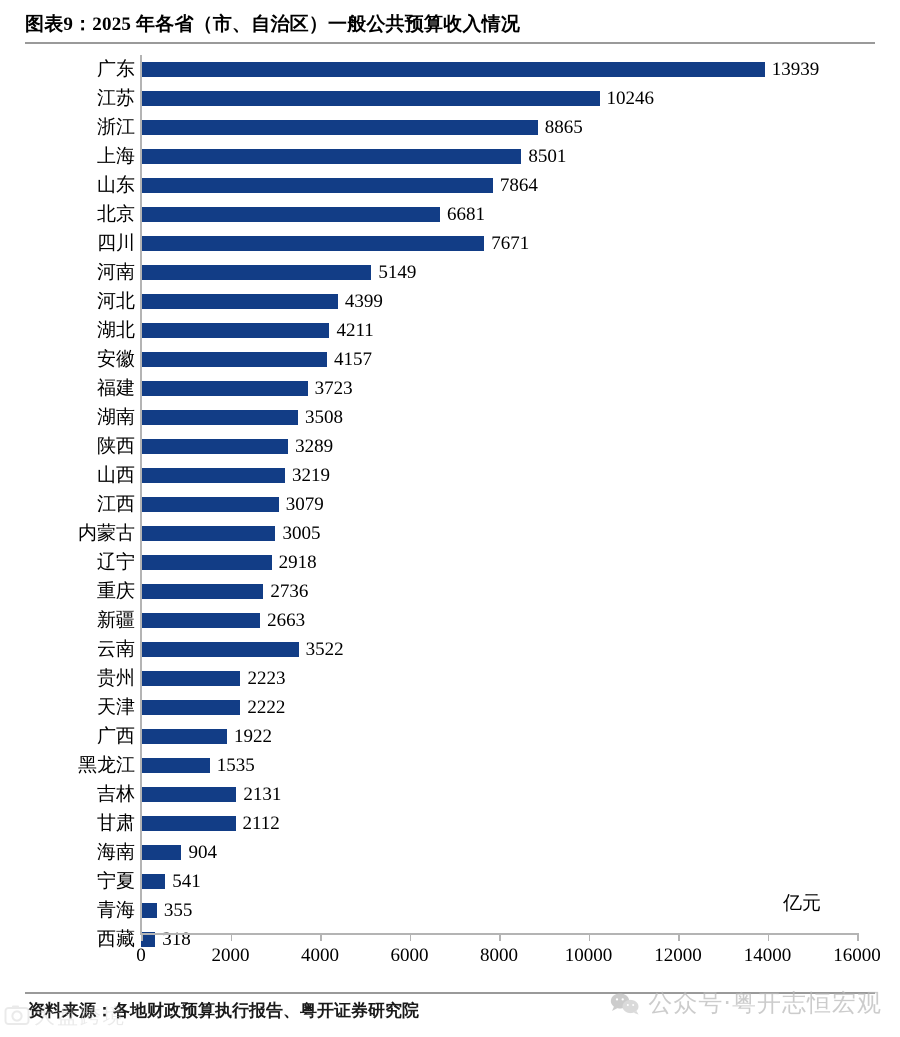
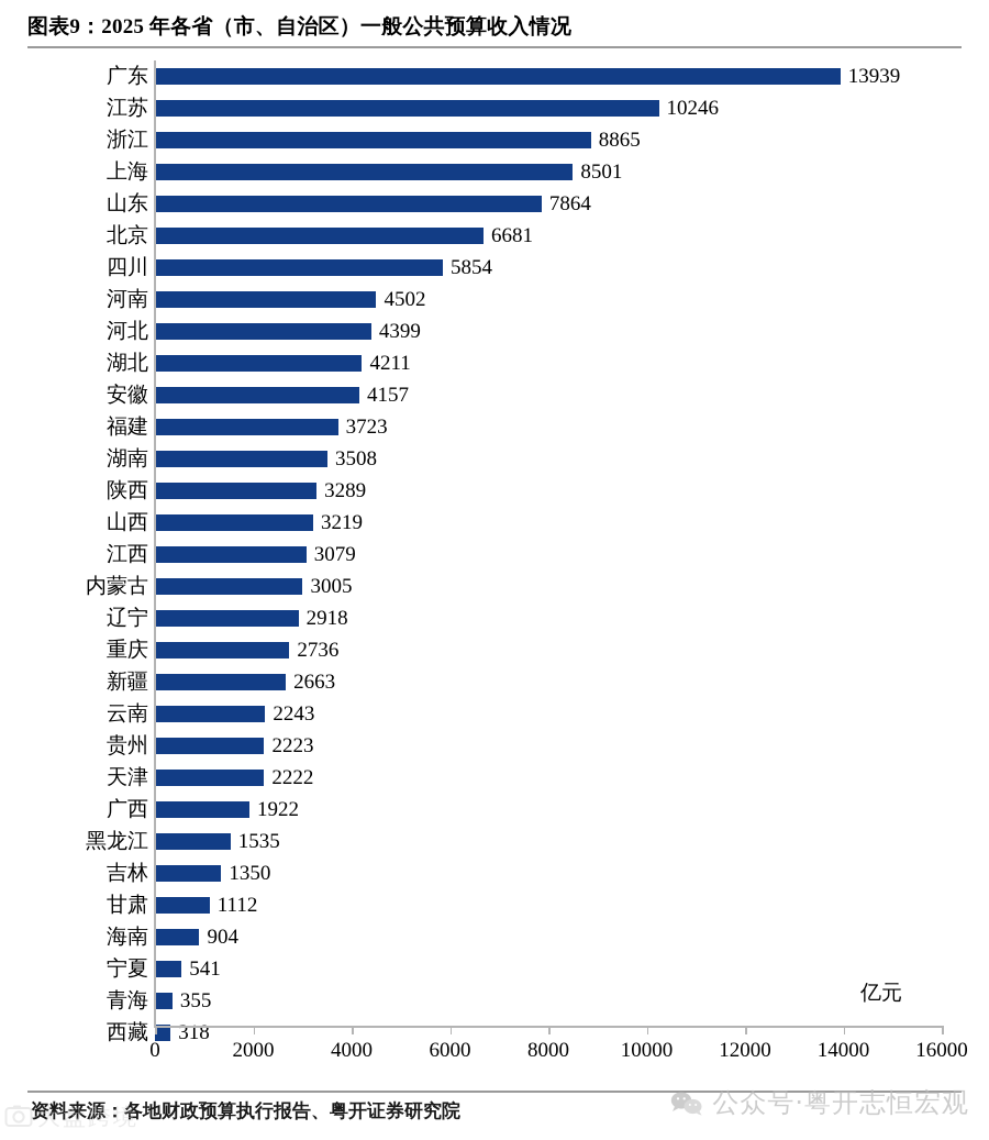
四川: 7671 -> 5854
河南: 5149 -> 4502
云南: 3522 -> 2243
吉林: 2131 -> 1350
甘肃: 2112 -> 1112
